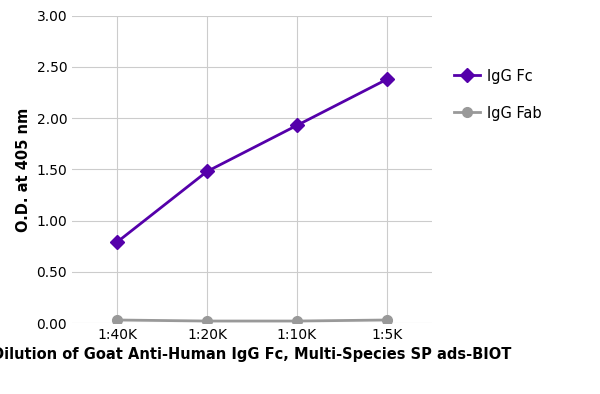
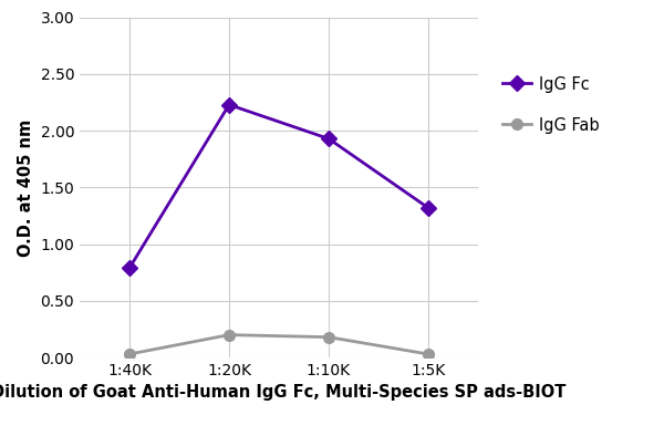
IgG Fc/1:20K: 1.48 -> 2.23
IgG Fab/1:20K: 0.02 -> 0.20
IgG Fab/1:10K: 0.02 -> 0.18
IgG Fc/1:5K: 2.38 -> 1.32
